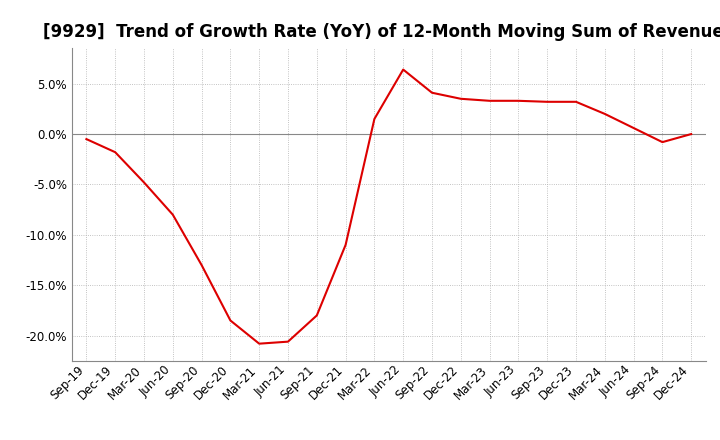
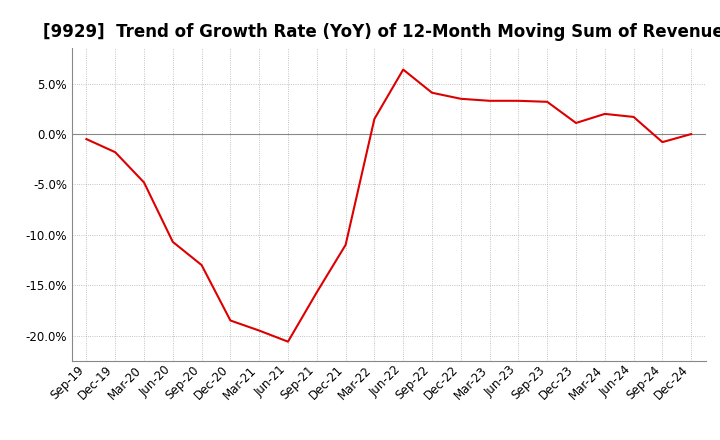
Jun-20: -8.0% -> -10.7%
Mar-21: -20.8% -> -19.5%
Sep-21: -18.0% -> -15.7%
Dec-23: 3.2% -> 1.1%
Jun-24: 0.6% -> 1.7%
